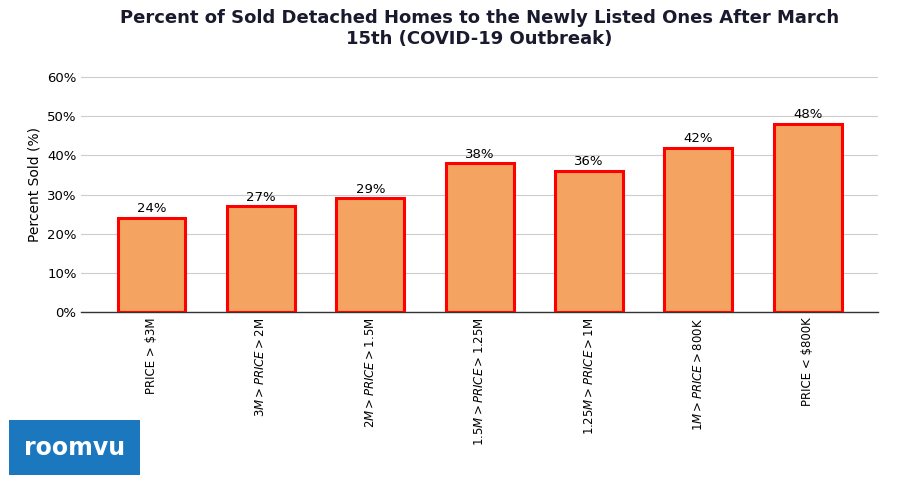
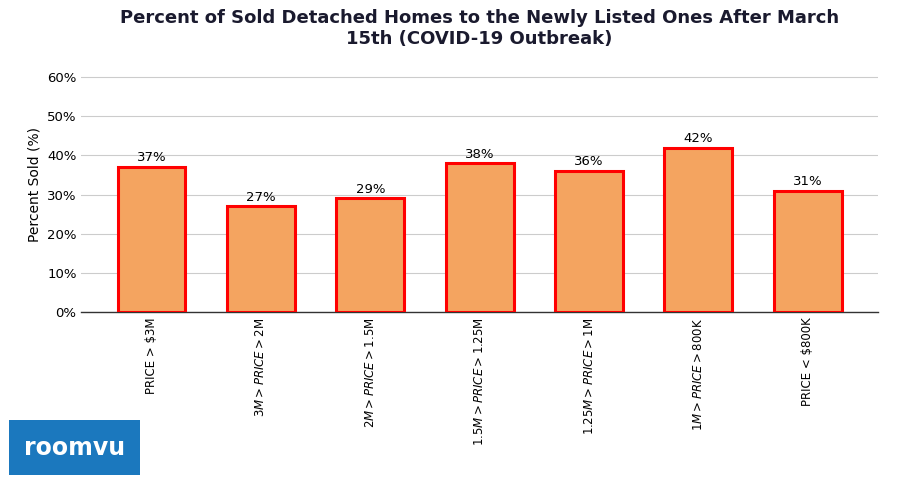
PRICE > $3M: 24% -> 37%
PRICE < $800K: 48% -> 31%
